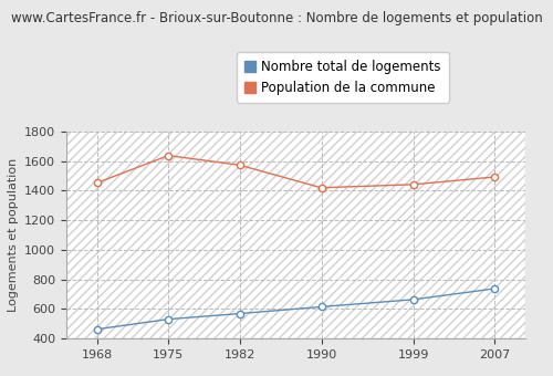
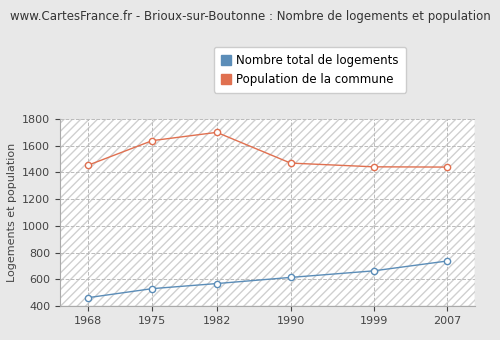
Population de la commune/1982: 1570 -> 1700
Population de la commune/1990: 1420 -> 1470
Population de la commune/2007: 1490 -> 1440
